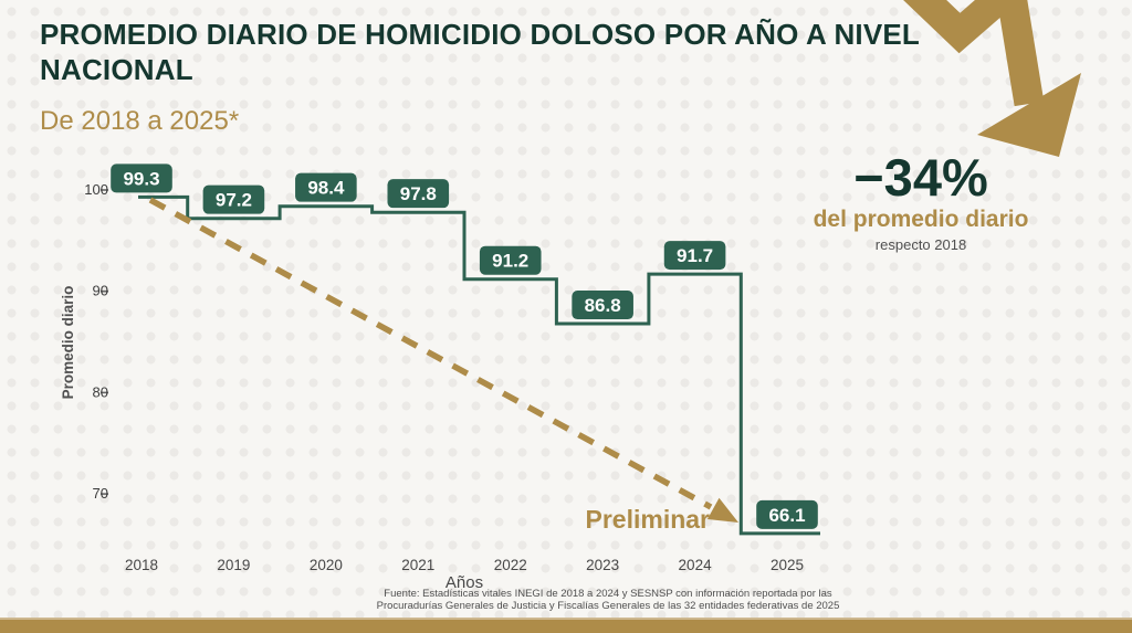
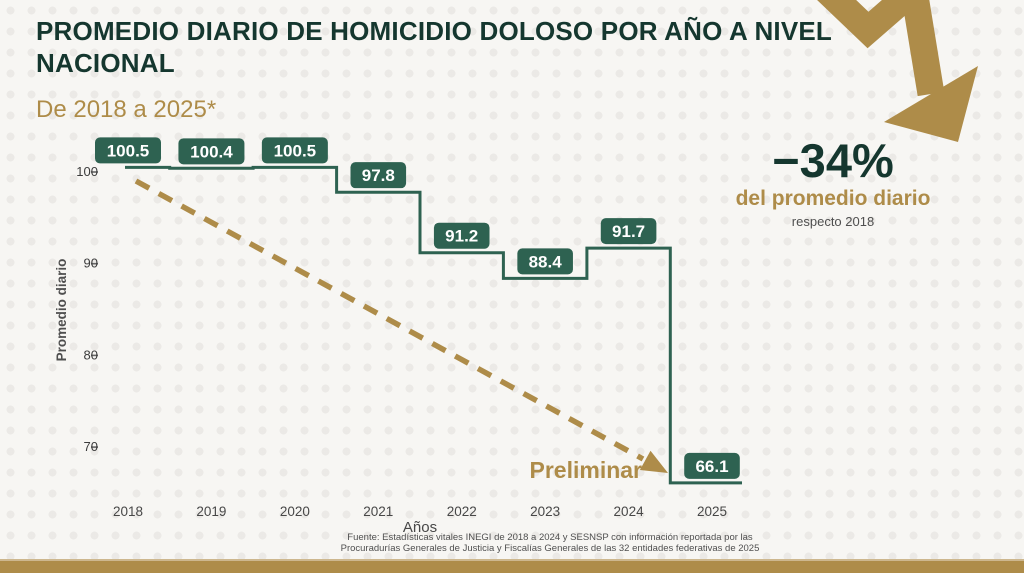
2018: 99.3 -> 100.5
2019: 97.2 -> 100.4
2020: 98.4 -> 100.5
2023: 86.8 -> 88.4
